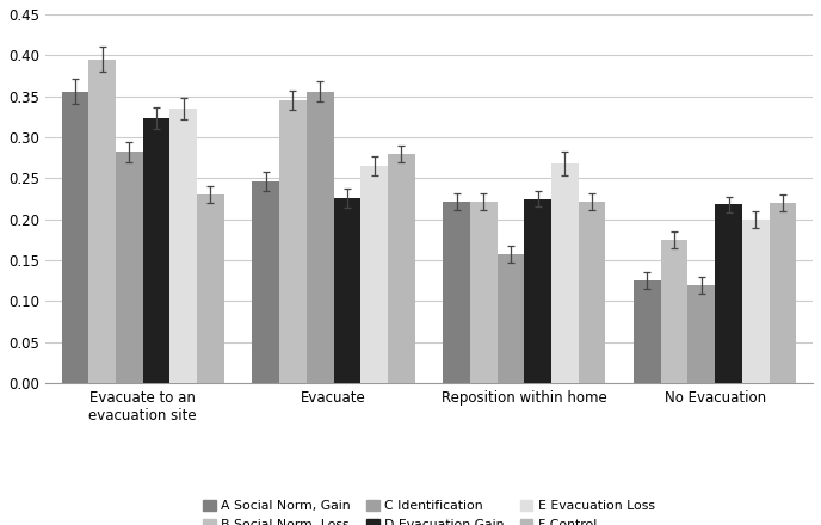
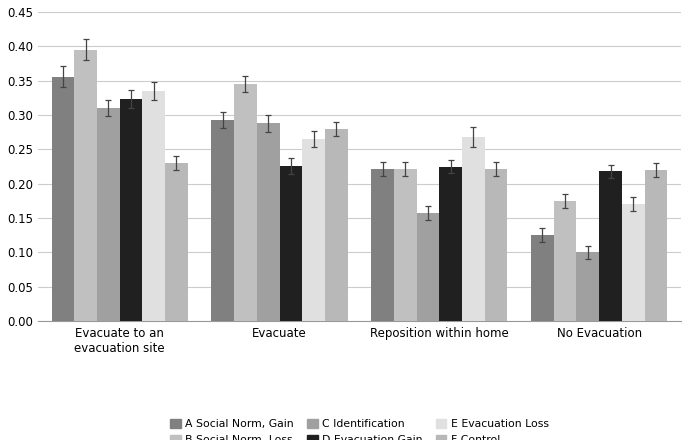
C Identification/Evacuate to an evacuation site: 0.282 -> 0.310
A Social Norm, Gain/Evacuate: 0.246 -> 0.293
C Identification/Evacuate: 0.356 -> 0.288
C Identification/No Evacuation: 0.120 -> 0.100
E Evacuation Loss/No Evacuation: 0.200 -> 0.170
